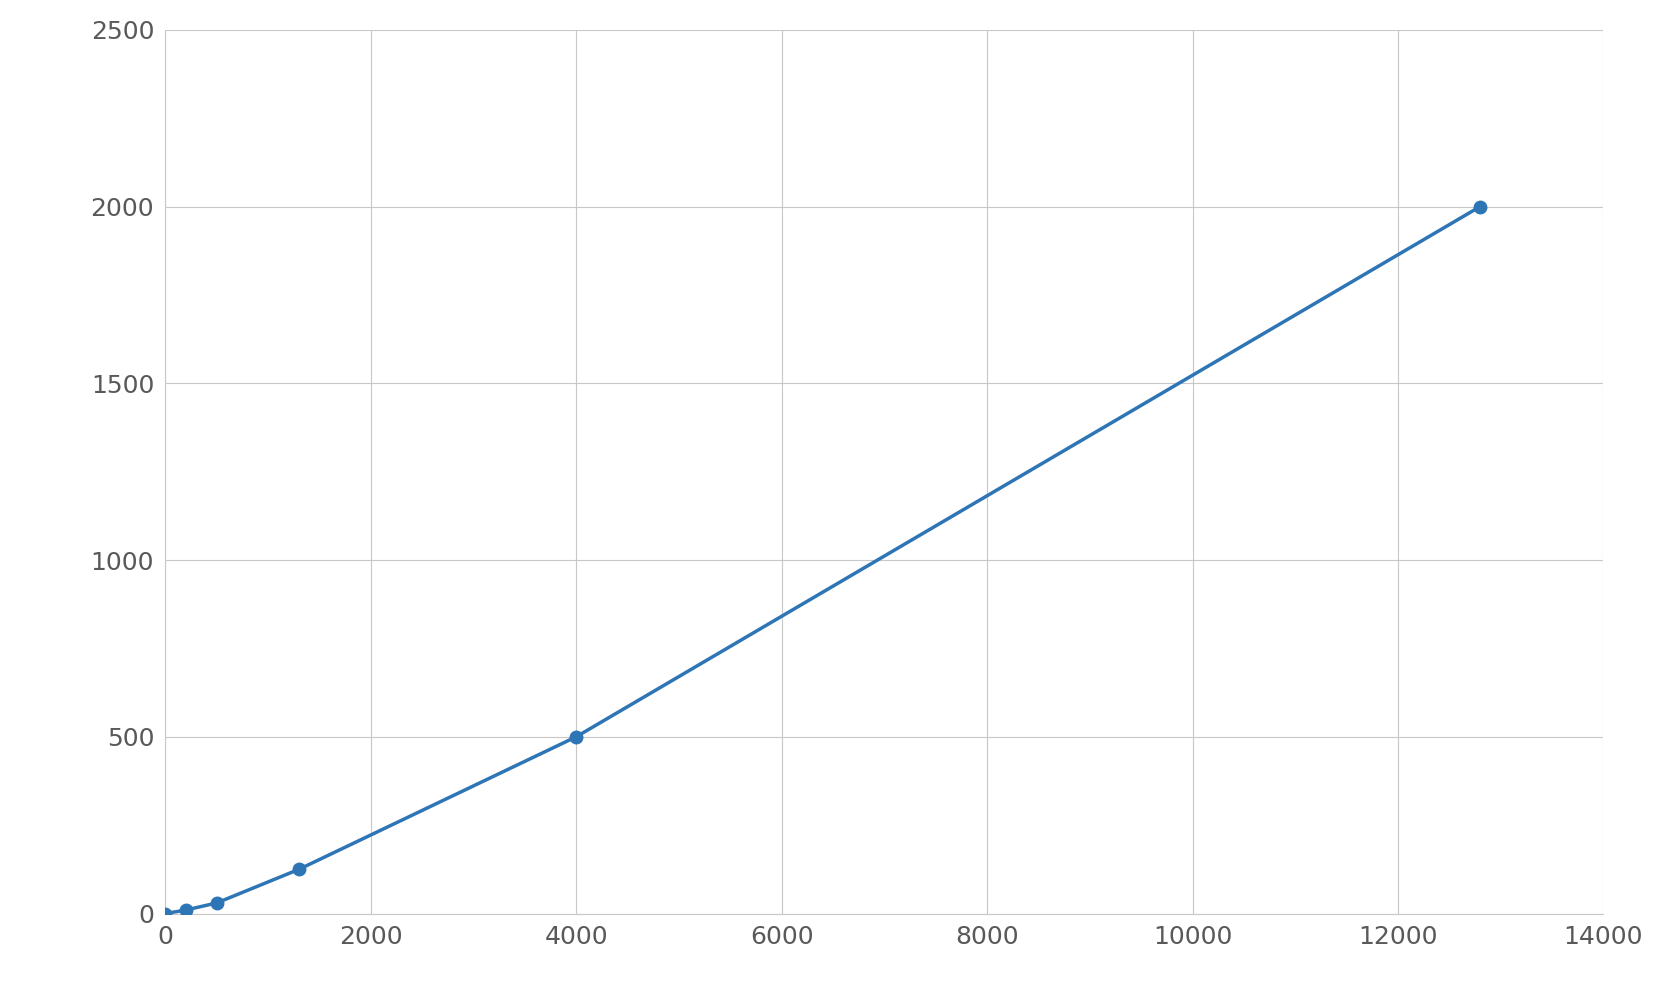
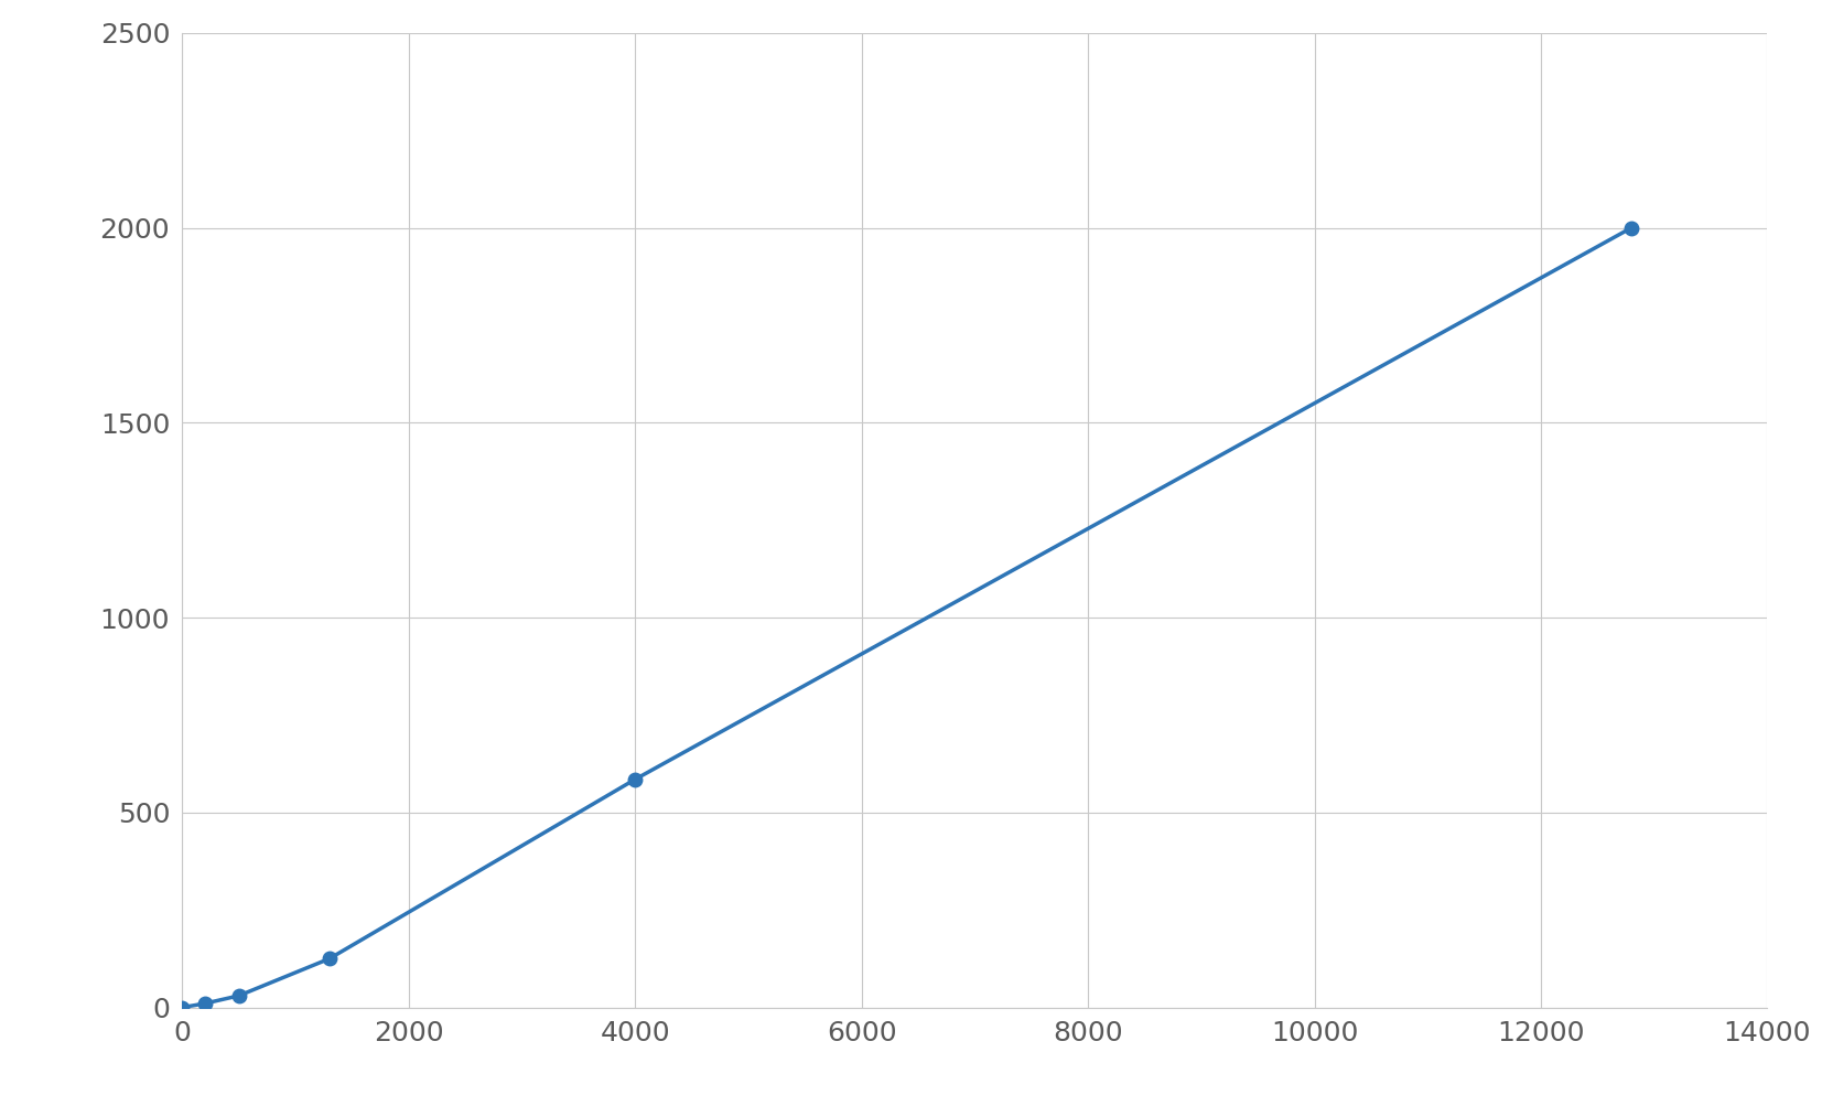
4000: 500 -> 585
